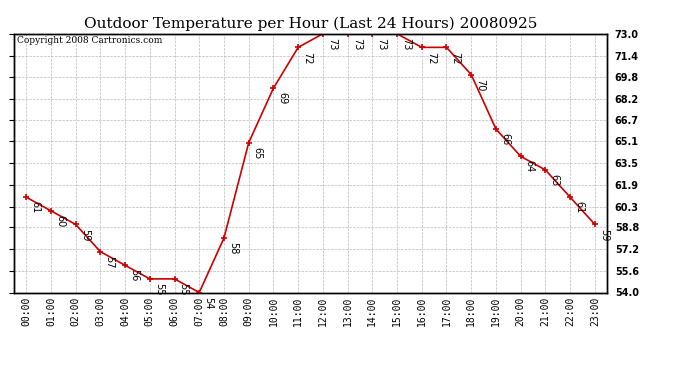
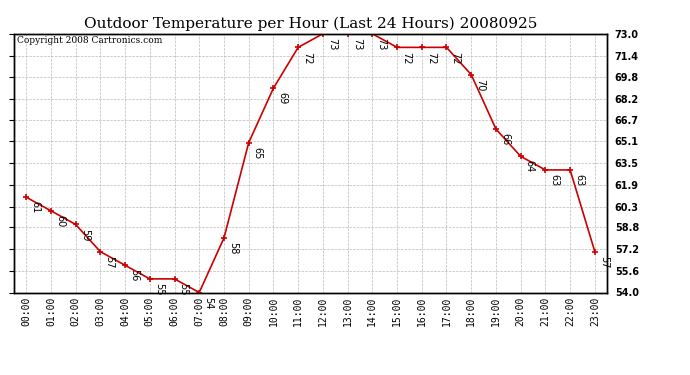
15:00: 73 -> 72
22:00: 61 -> 63
23:00: 59 -> 57
